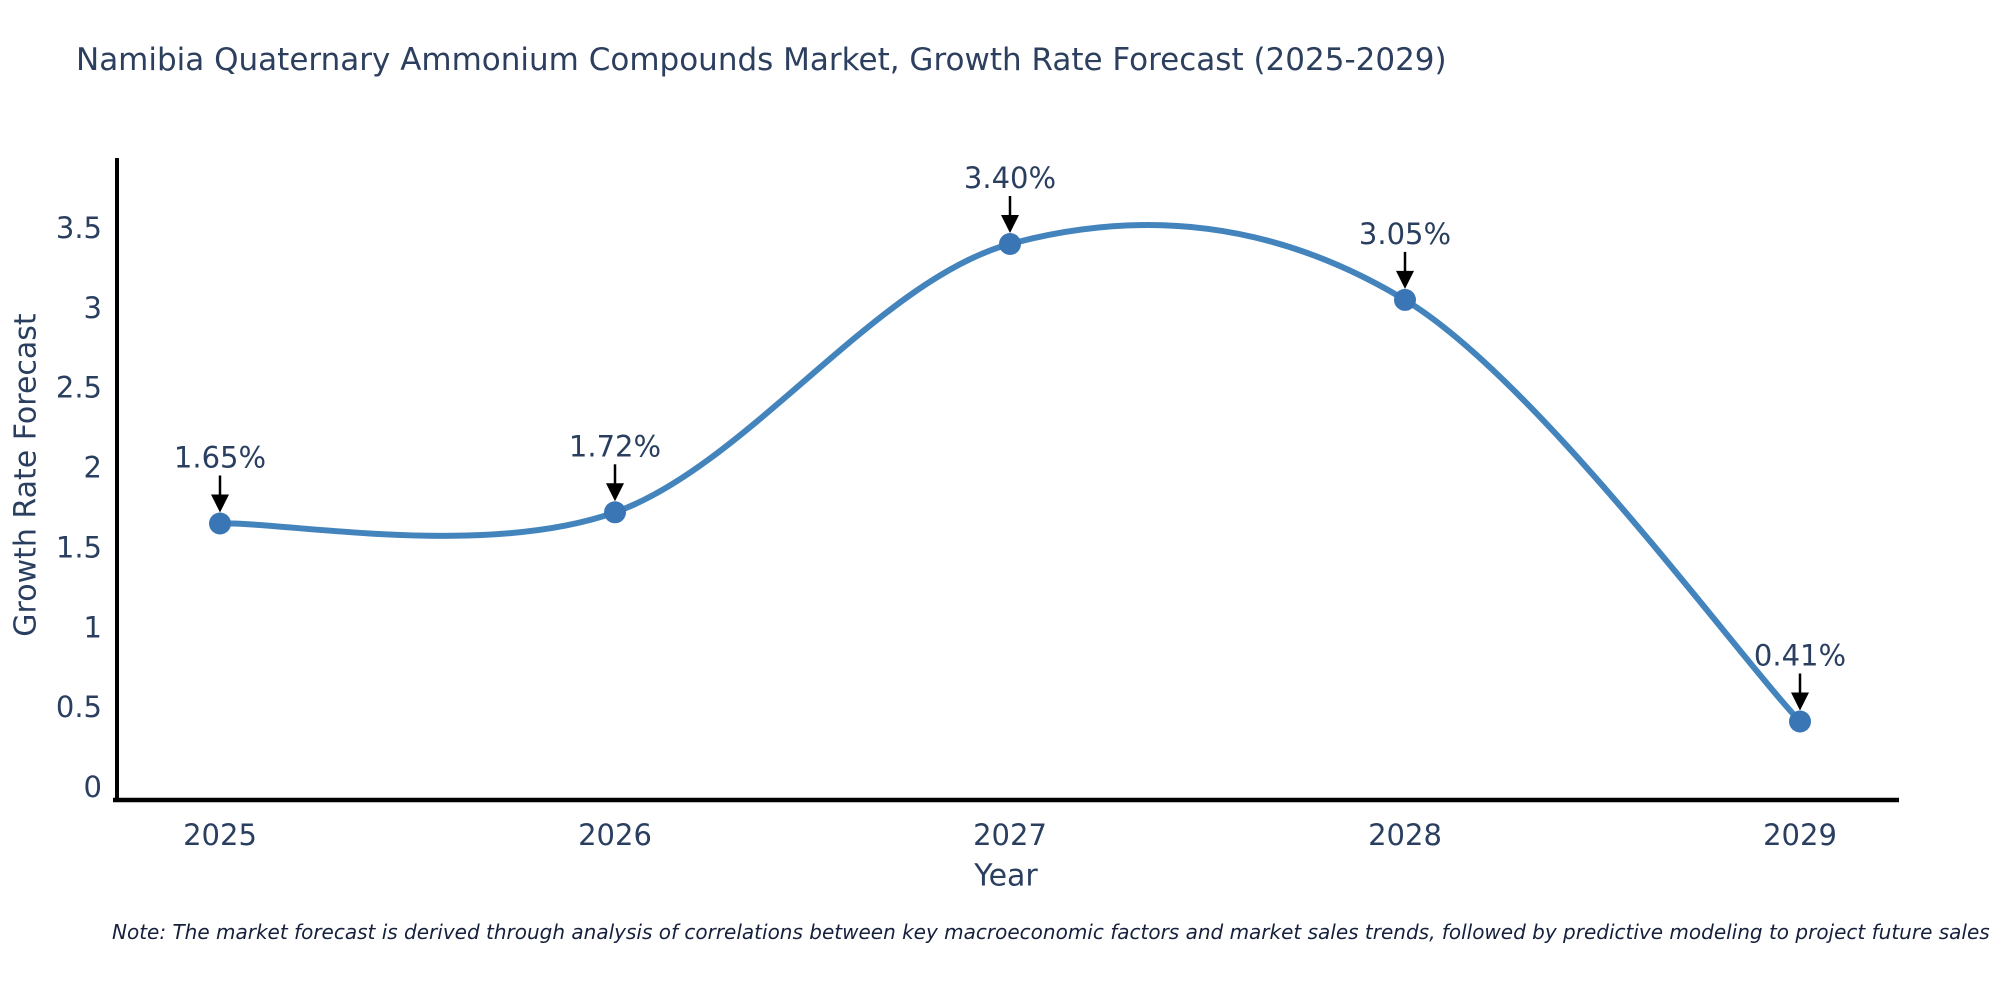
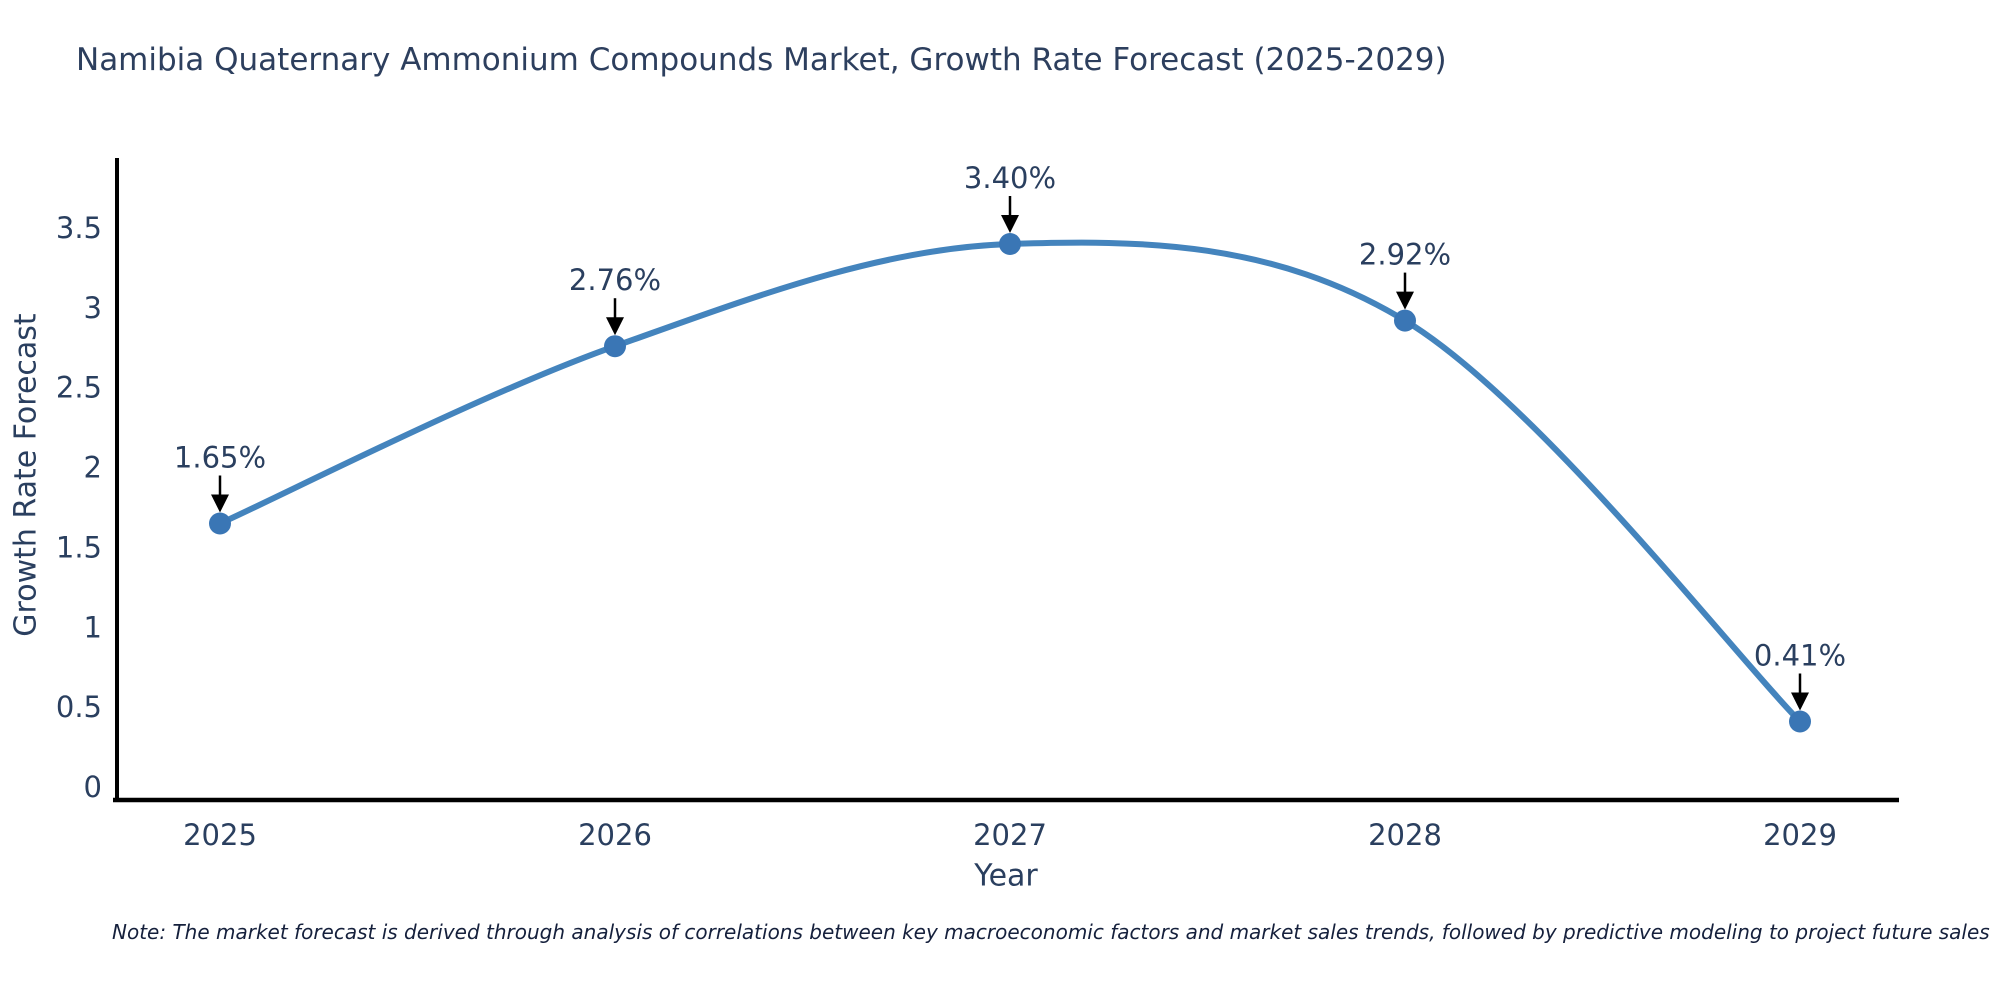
2026: 1.72% -> 2.76%
2028: 3.05% -> 2.92%
